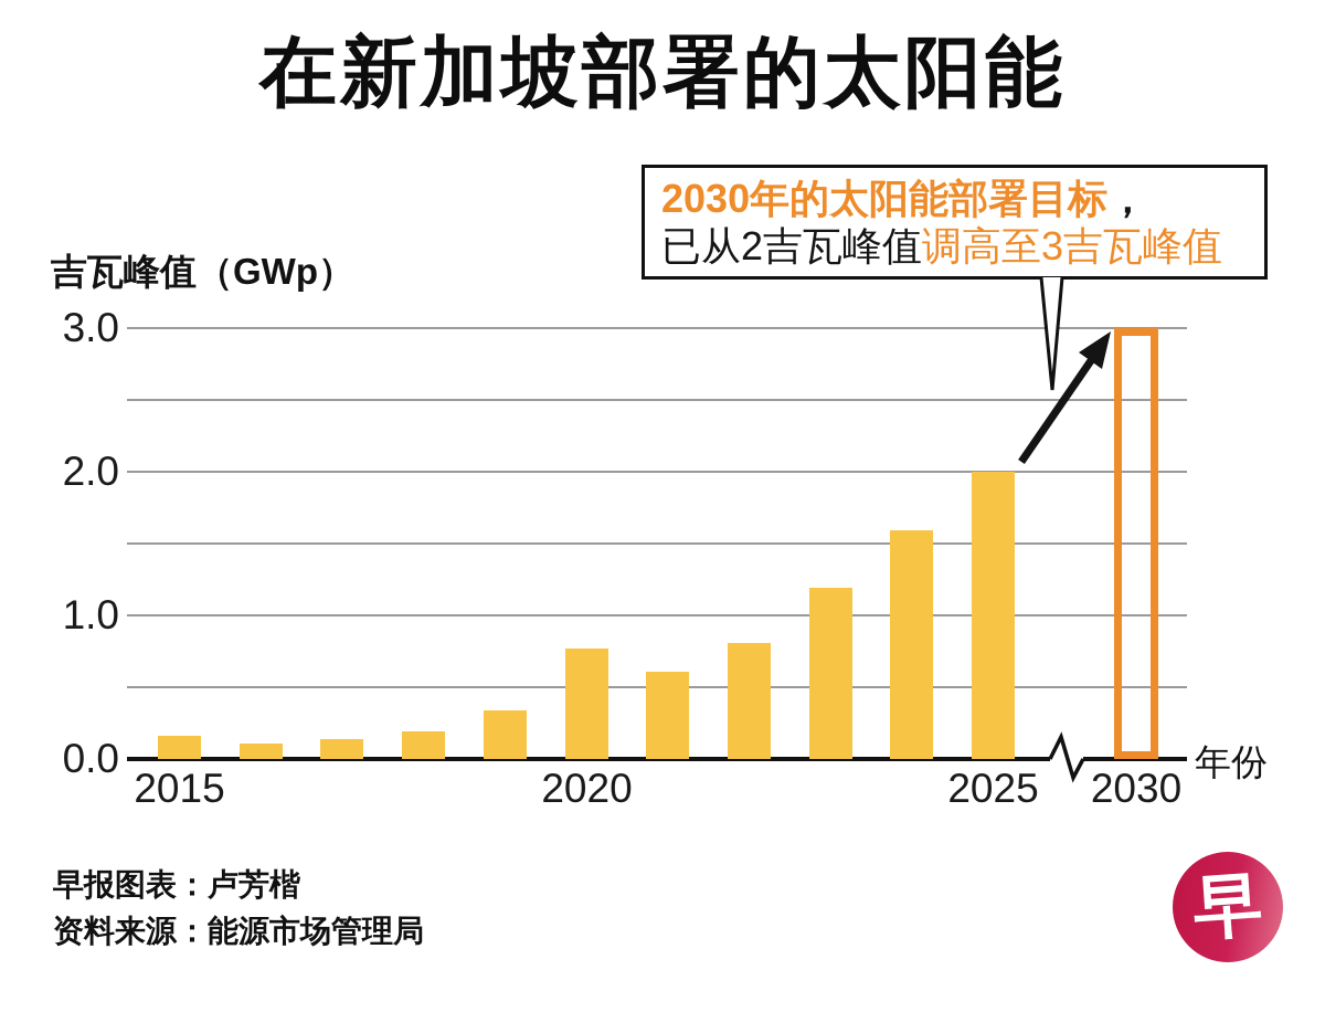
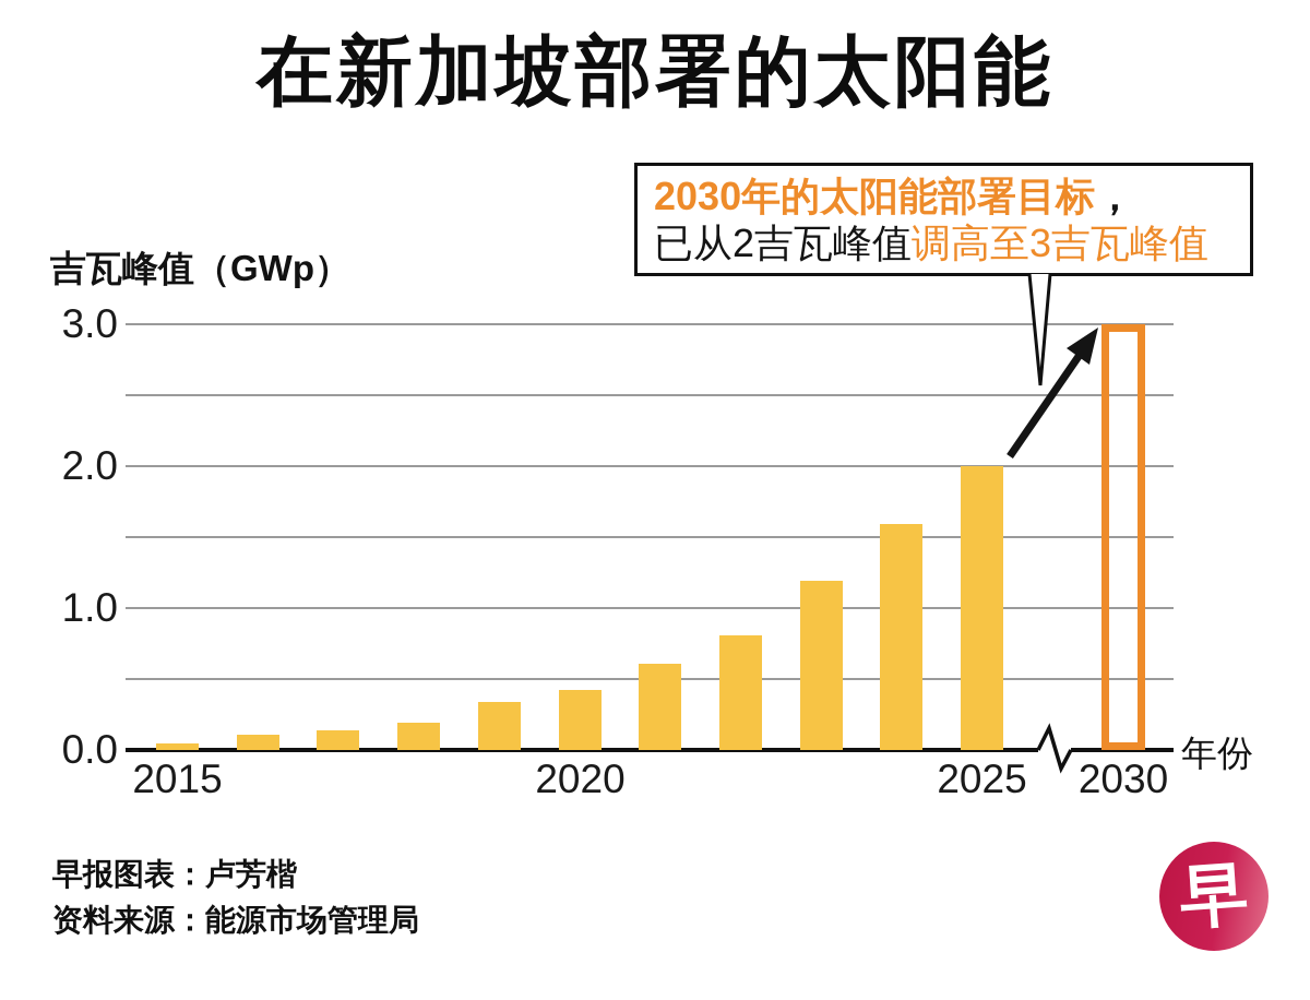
2015: 0.16 -> 0.05
2020: 0.77 -> 0.42
